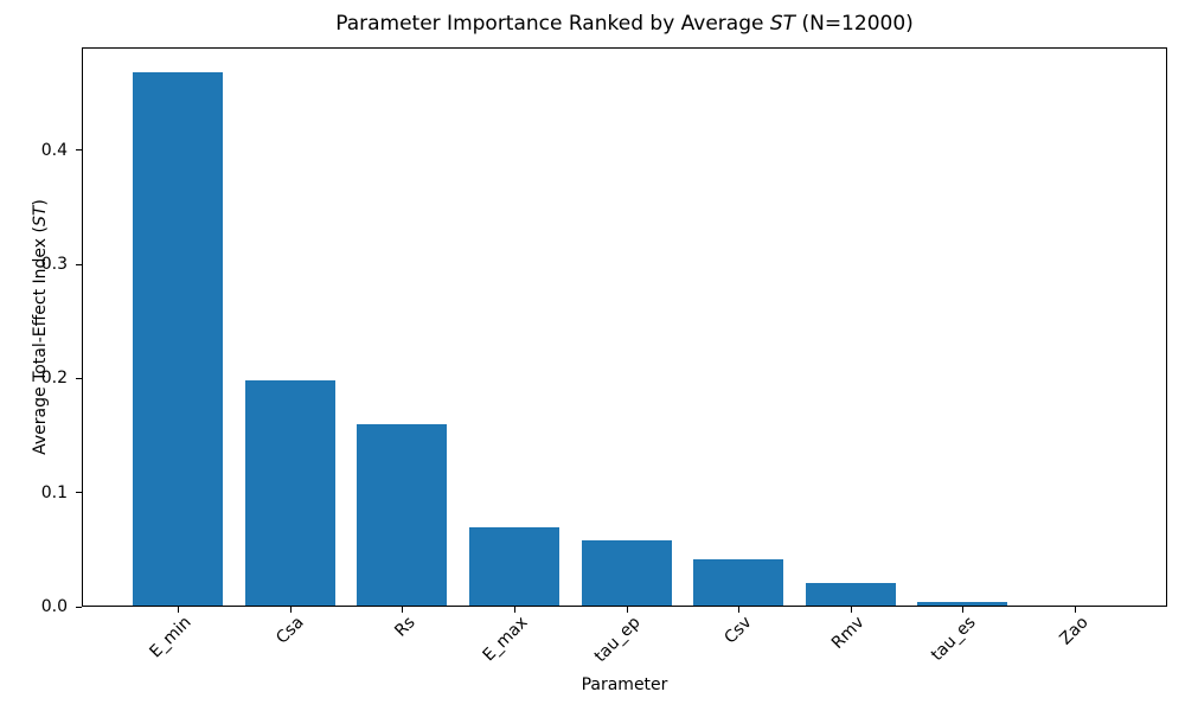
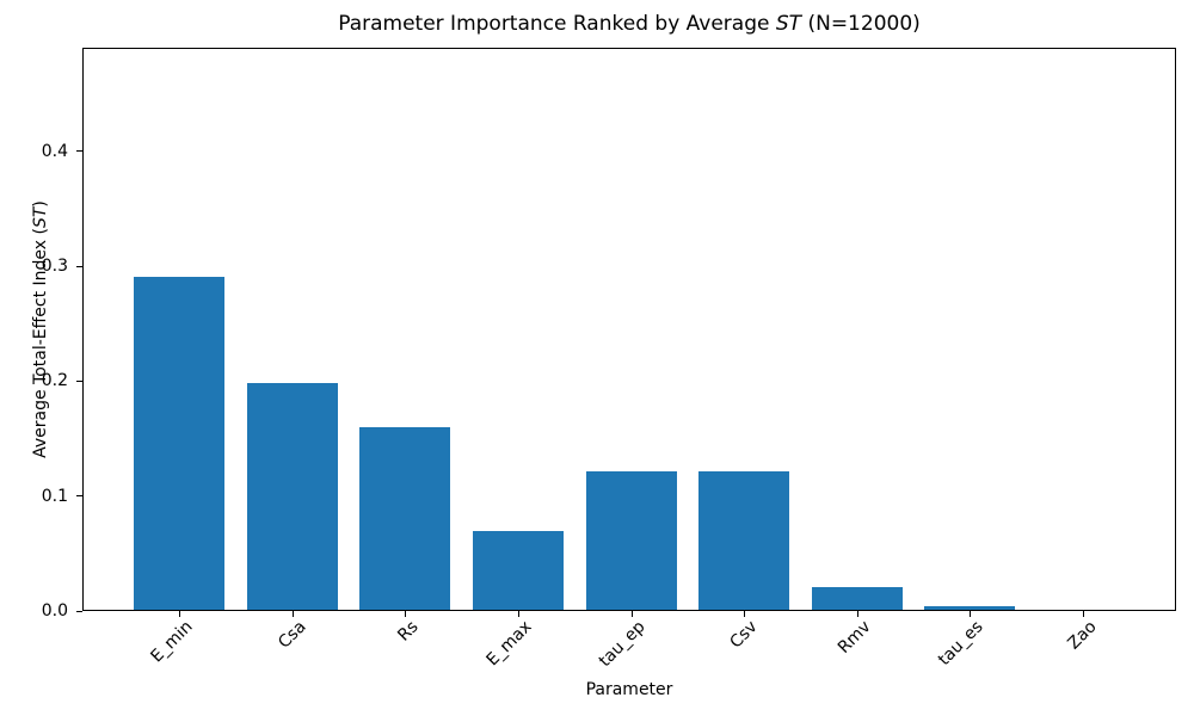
E_min: 0.47 -> 0.29
tau_ep: 0.06 -> 0.12
Csv: 0.04 -> 0.12
